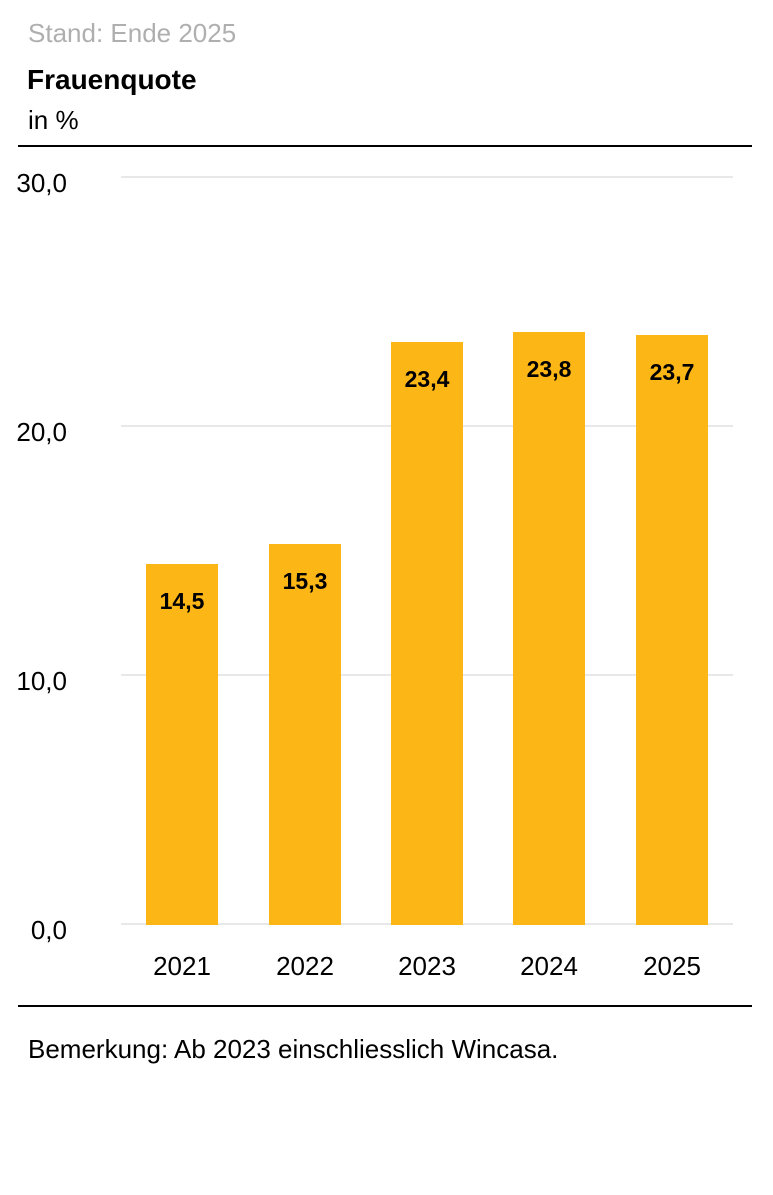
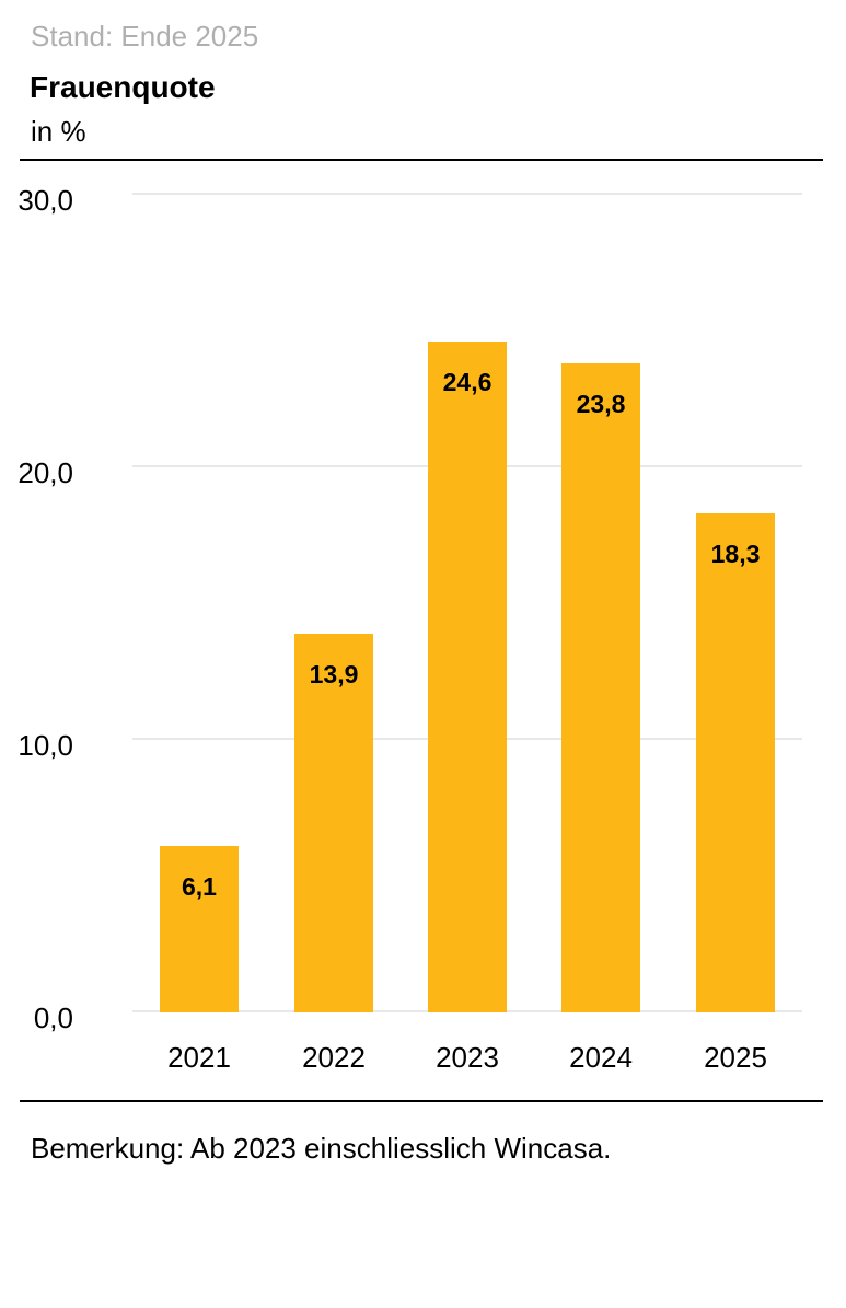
2021: 14,5 -> 6,1
2022: 15,3 -> 13,9
2023: 23,4 -> 24,6
2025: 23,7 -> 18,3
